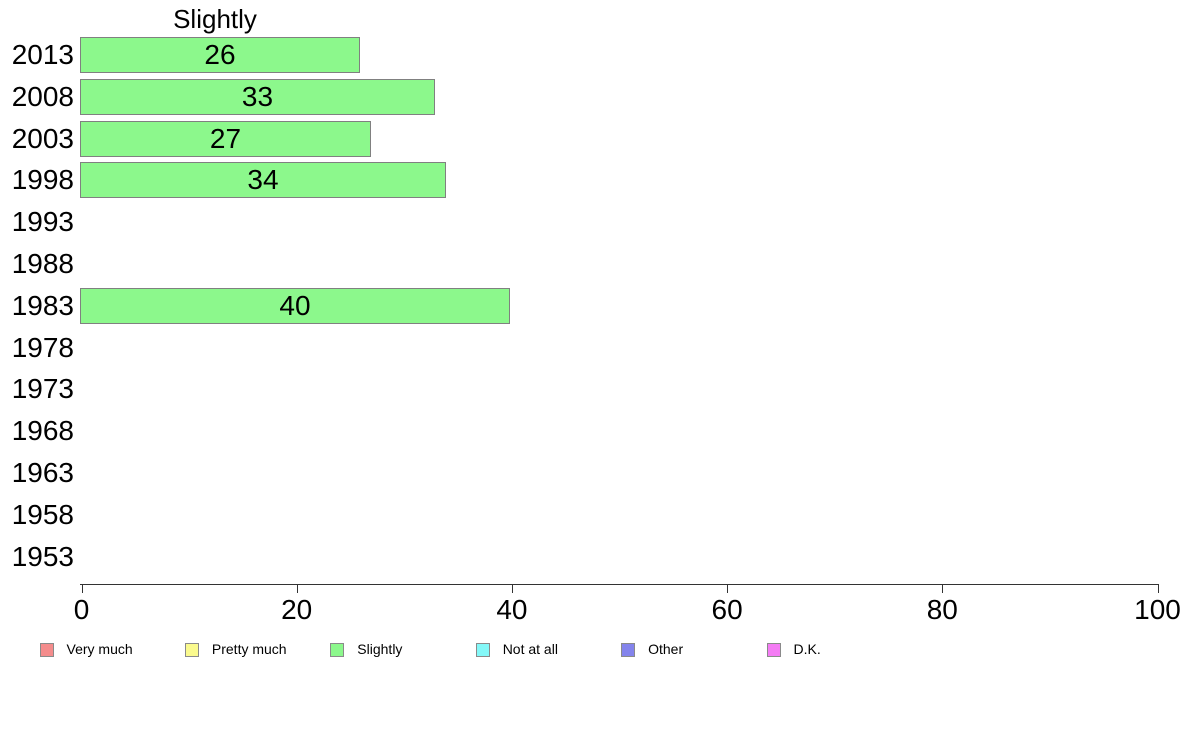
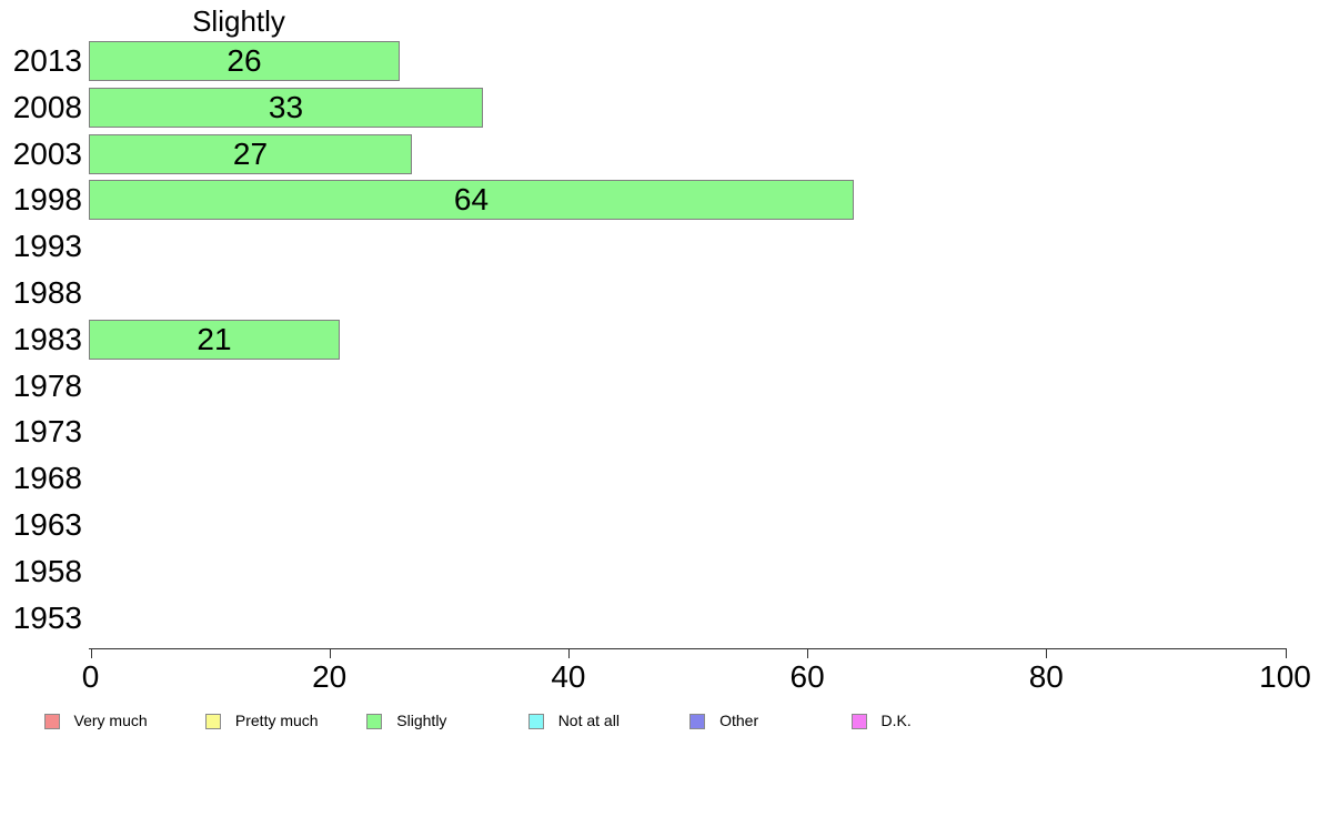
1998: 34 -> 64
1983: 40 -> 21
